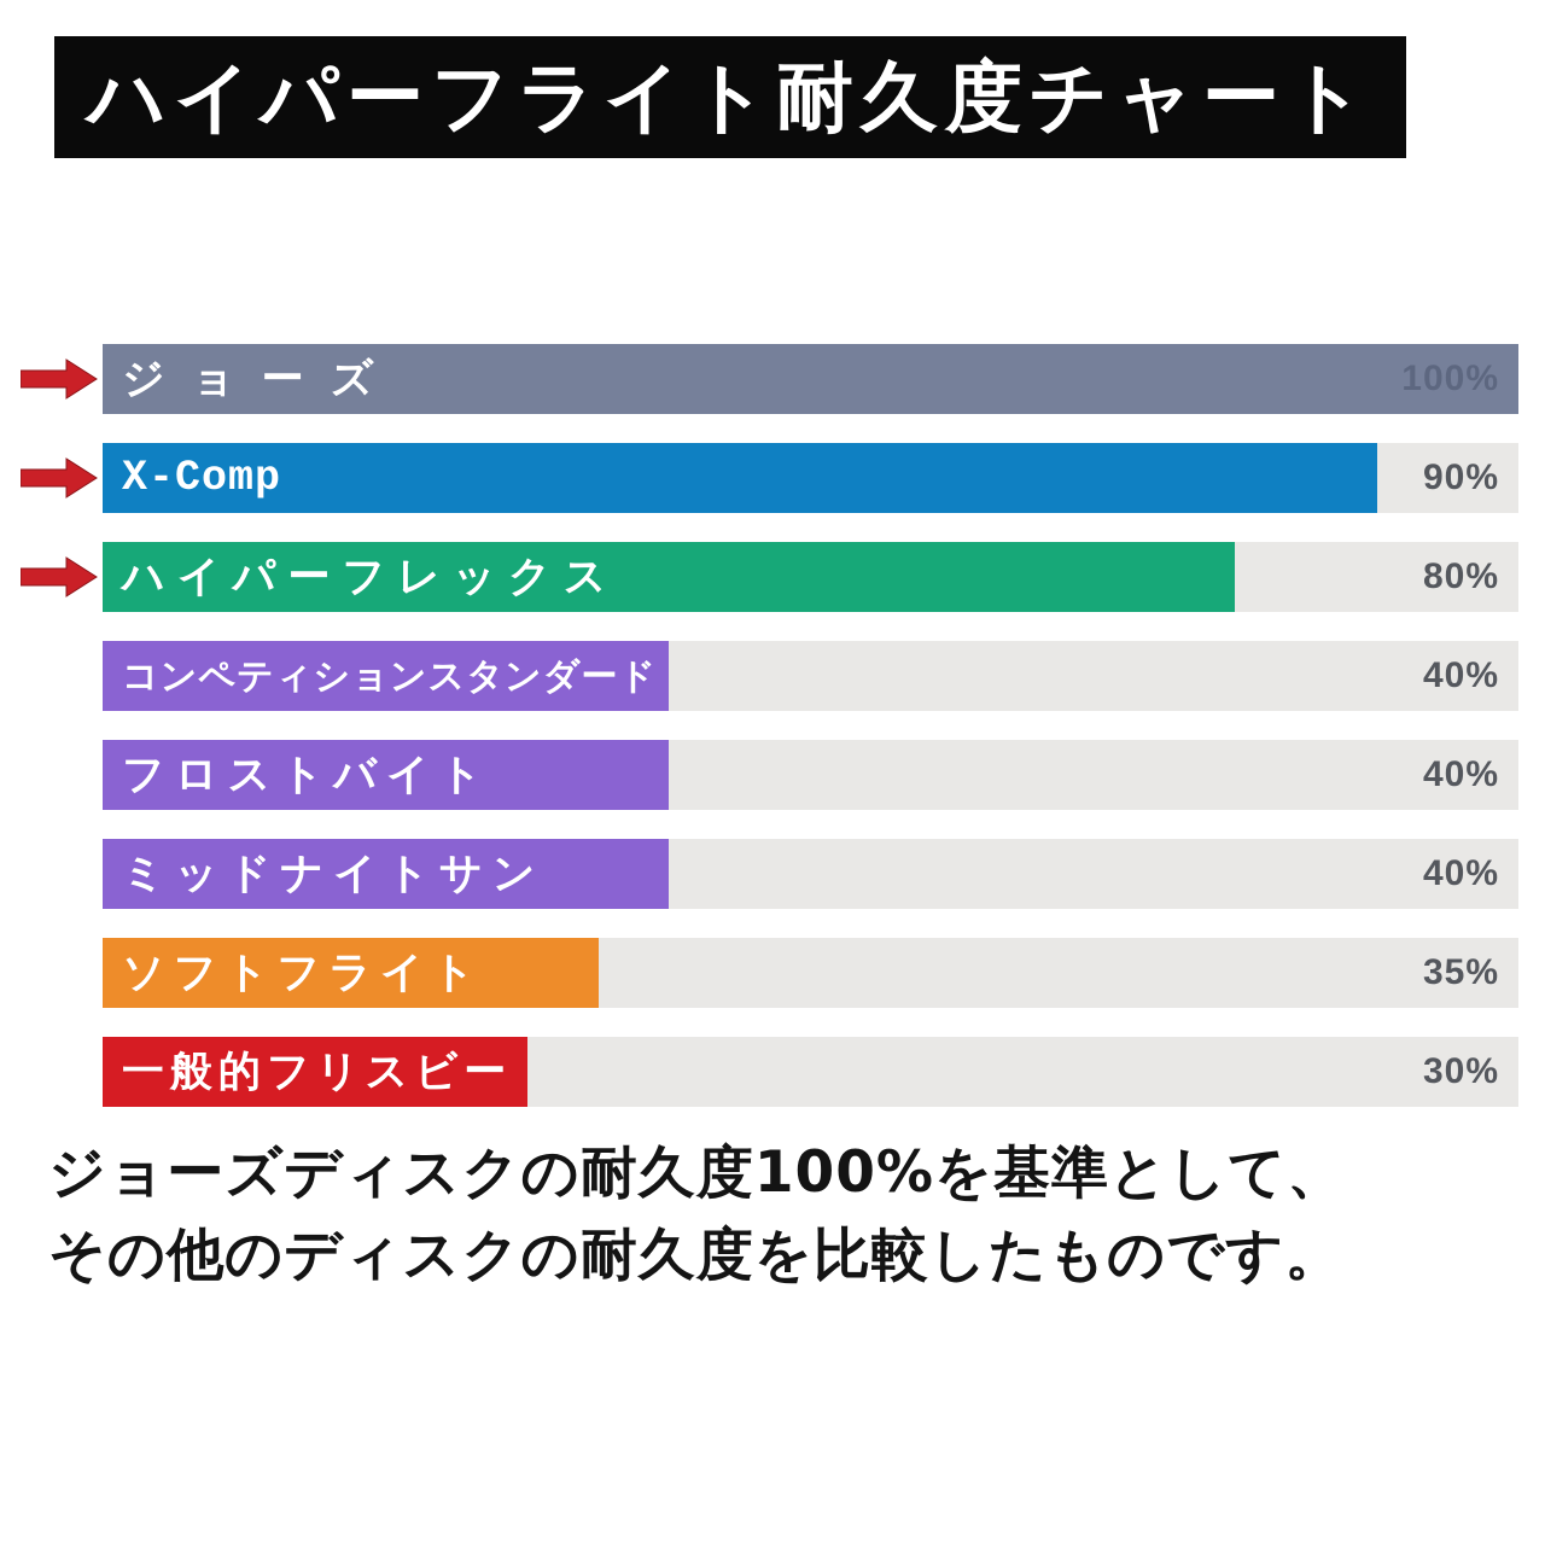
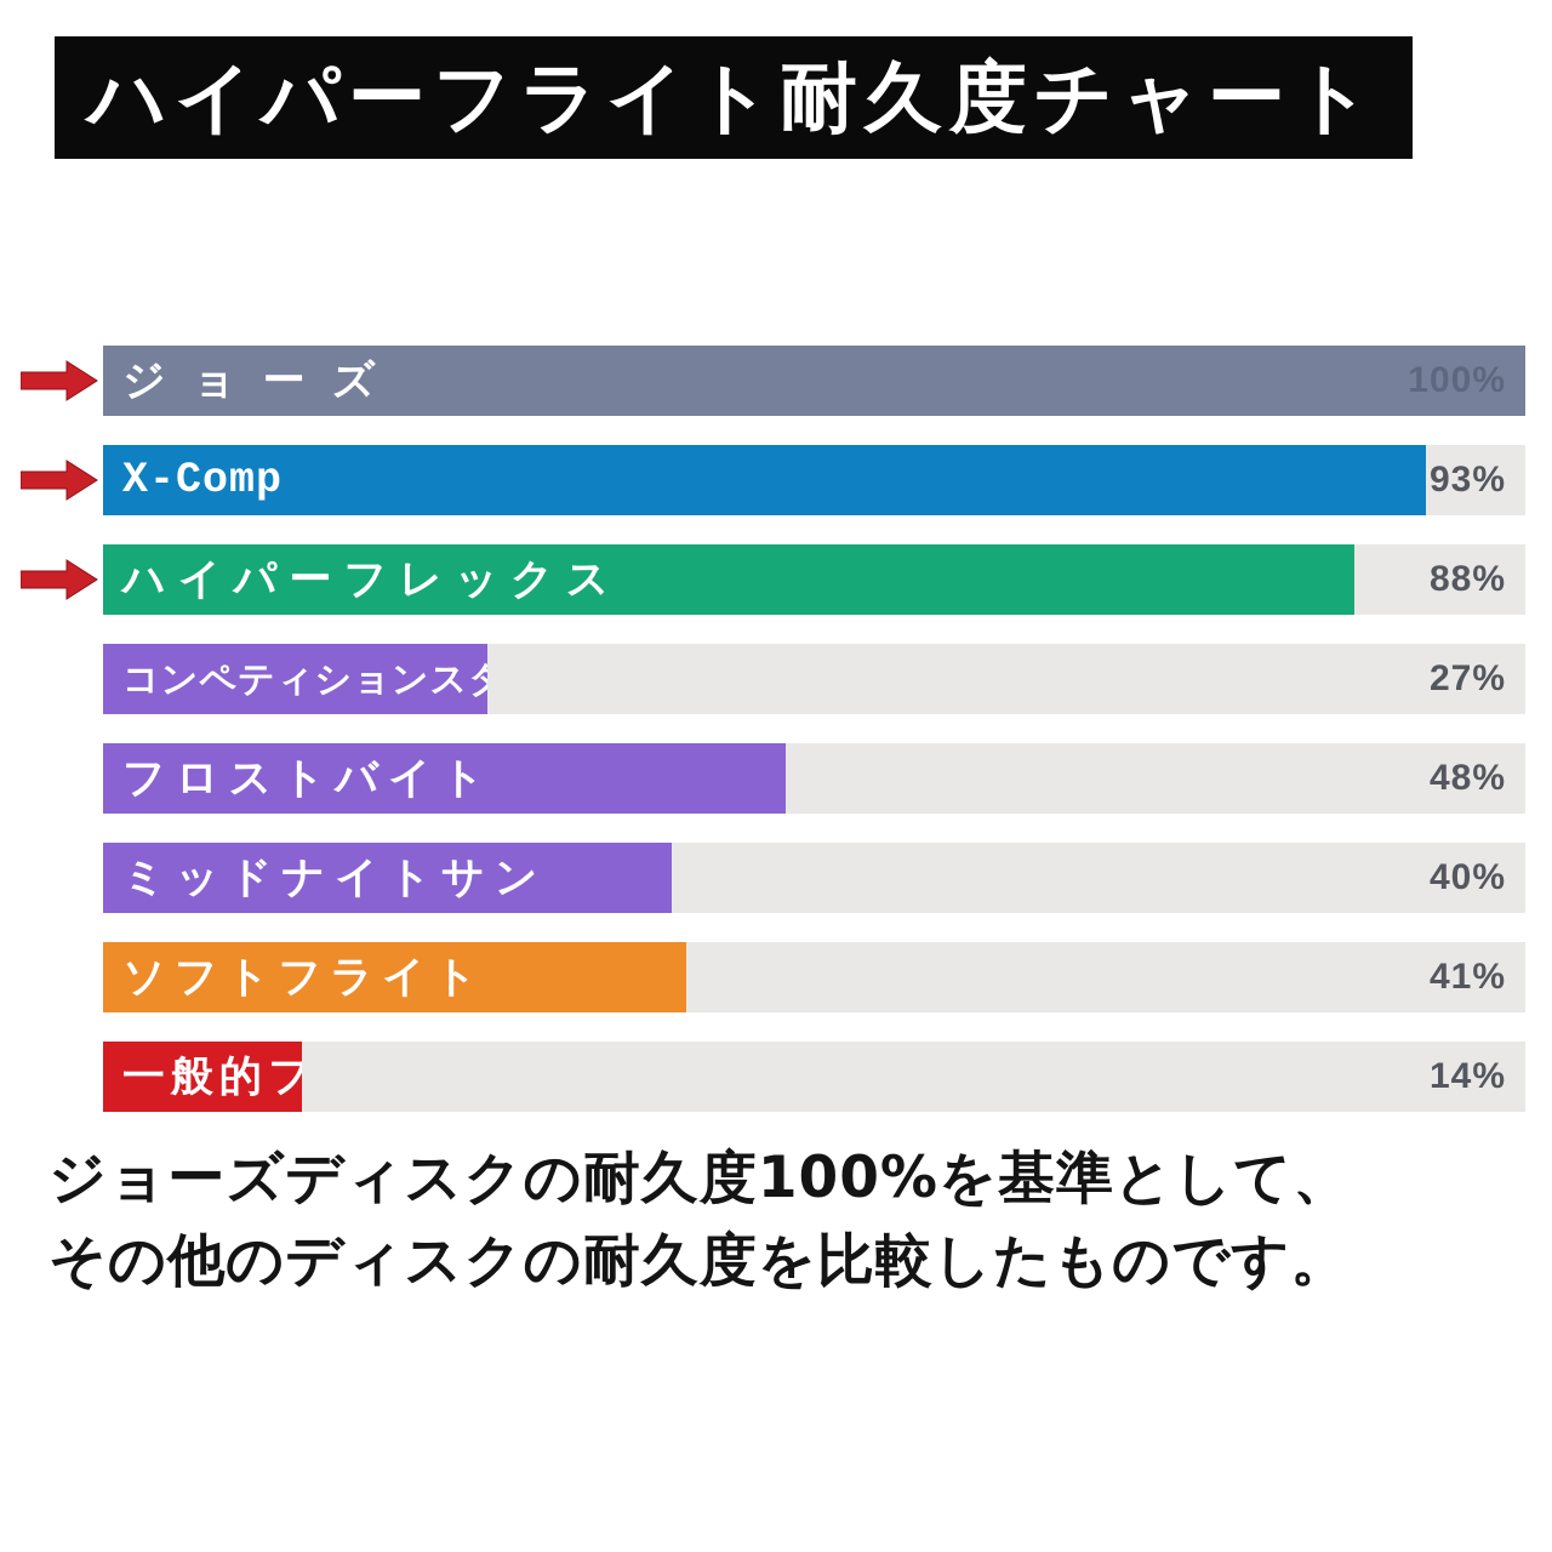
X-Comp: 90% -> 93%
ハイパーフレックス: 80% -> 88%
コンペティションスタンダード: 40% -> 27%
フロストバイト: 40% -> 48%
ソフトフライト: 35% -> 41%
一般的フリスビー: 30% -> 14%
